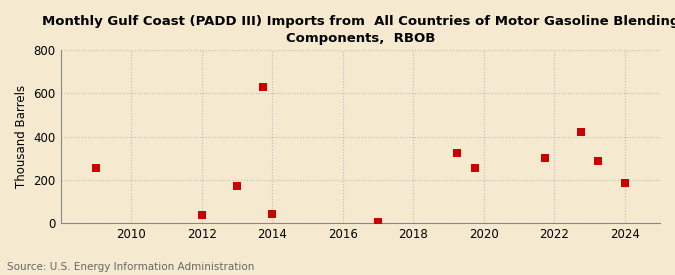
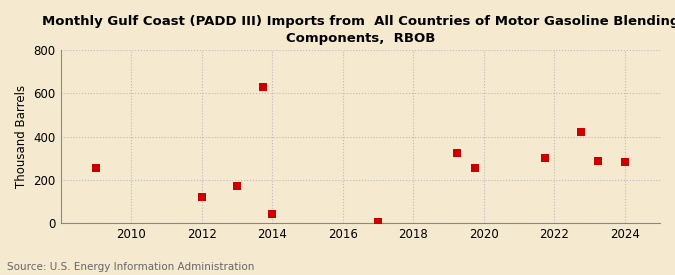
2012: 35 -> 120
2024: 185 -> 280
